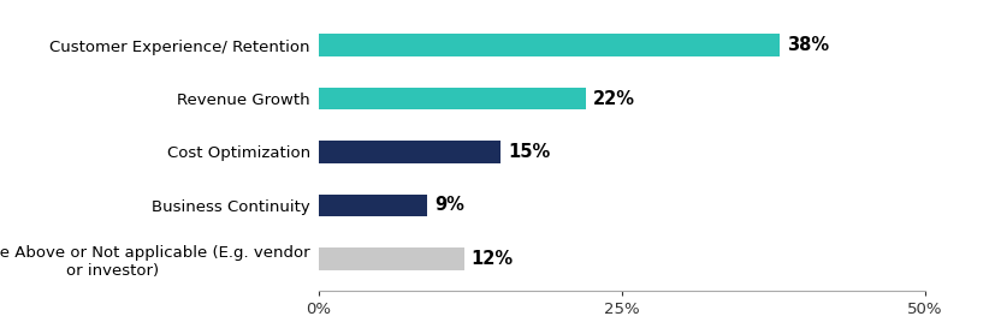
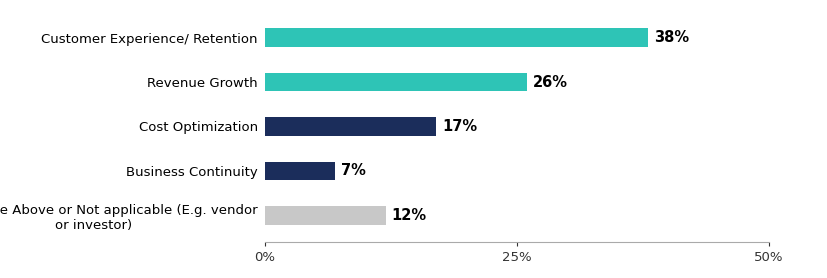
Revenue Growth: 22% -> 26%
Cost Optimization: 15% -> 17%
Business Continuity: 9% -> 7%
